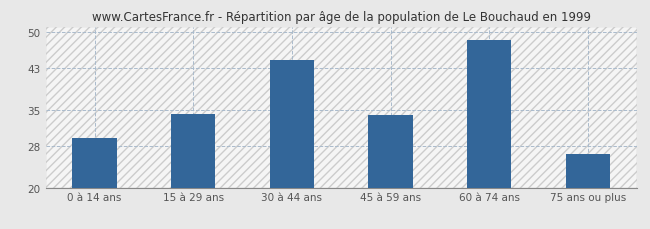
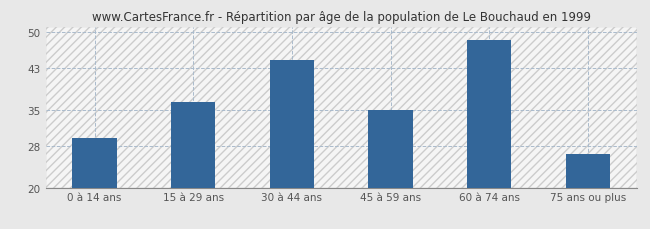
15 à 29 ans: 34.2 -> 36.5
45 à 59 ans: 34.0 -> 35.0
